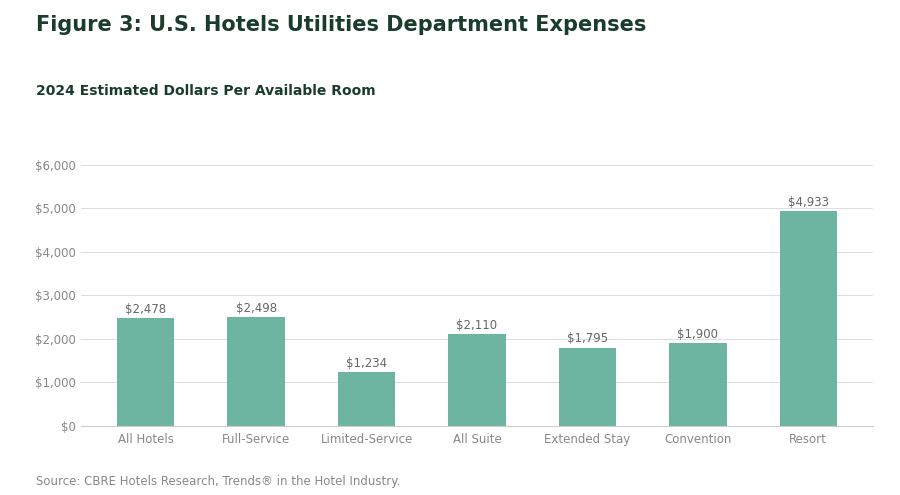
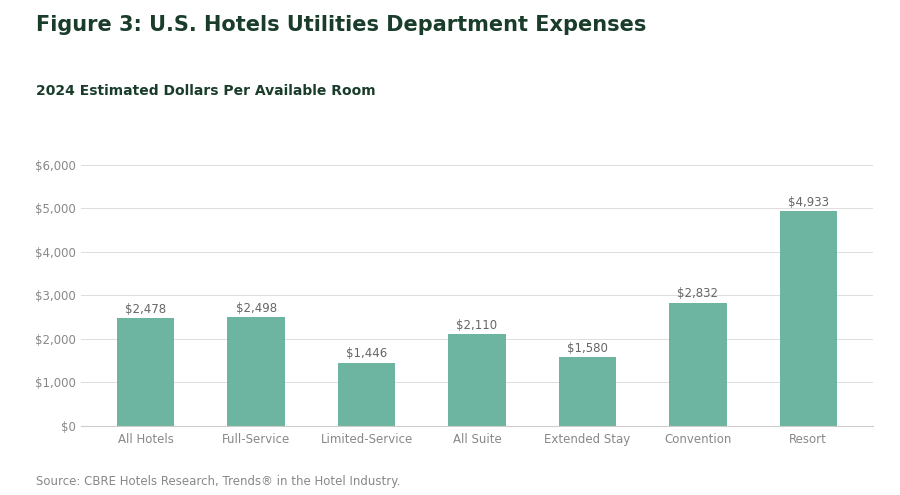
Limited-Service: $1,234 -> $1,446
Extended Stay: $1,795 -> $1,580
Convention: $1,900 -> $2,832
